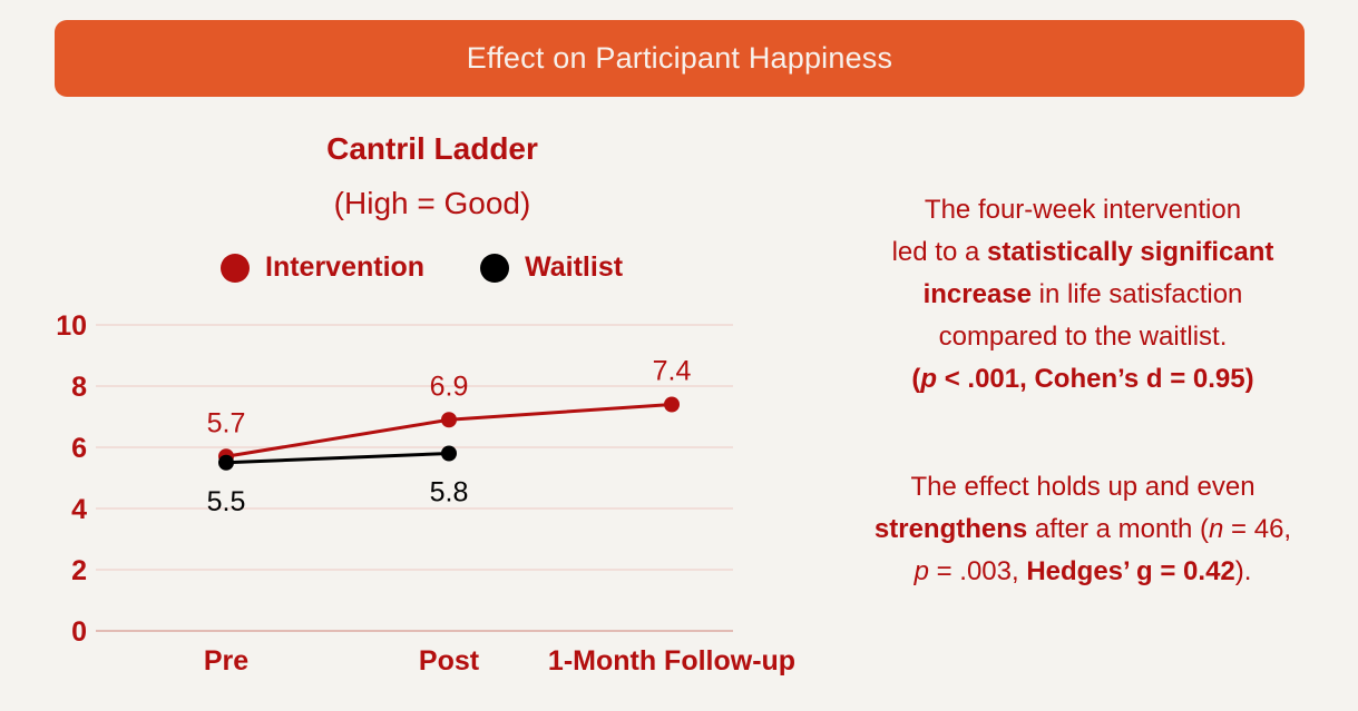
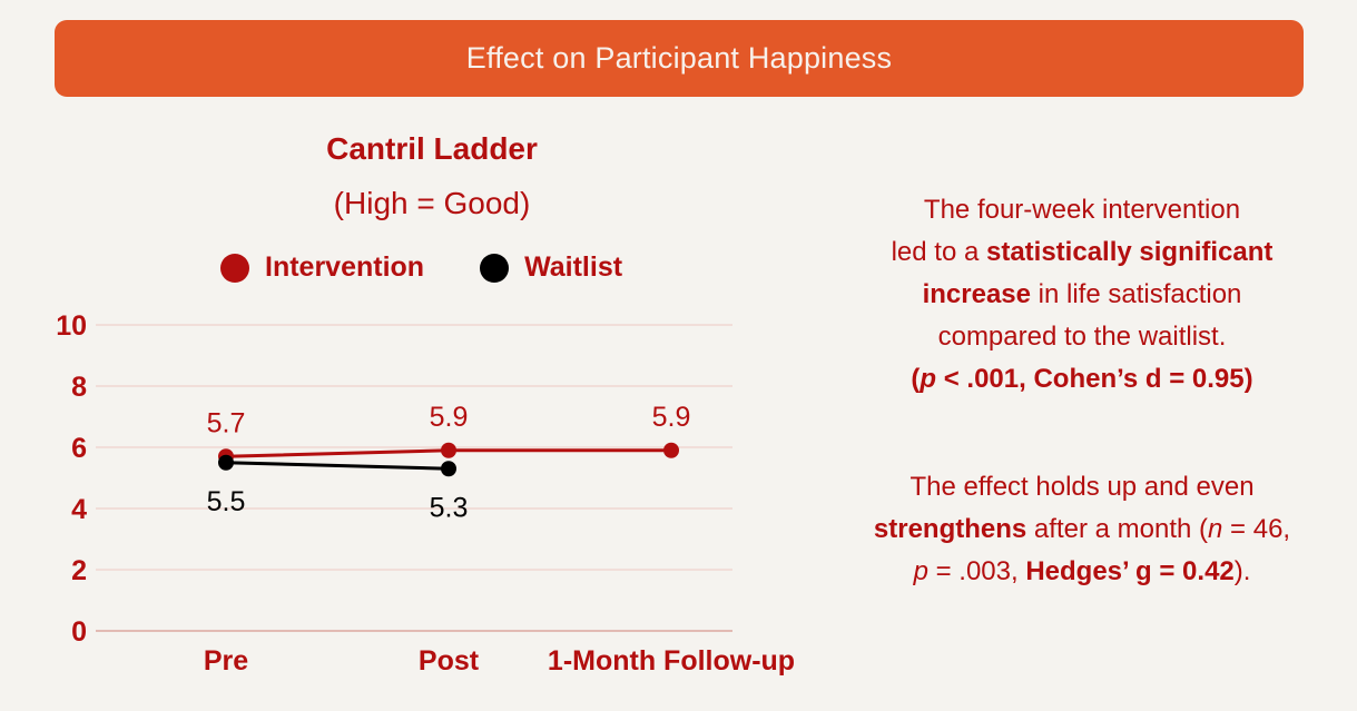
Intervention/Post: 6.9 -> 5.9
Waitlist/Post: 5.8 -> 5.3
Intervention/1-Month Follow-up: 7.4 -> 5.9
